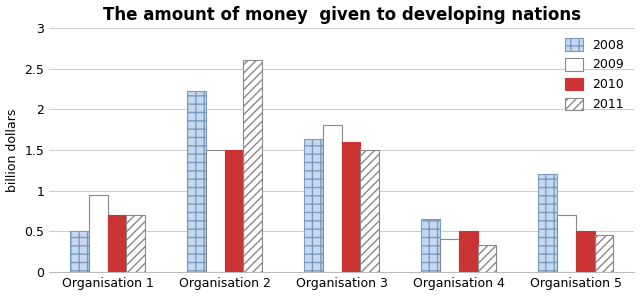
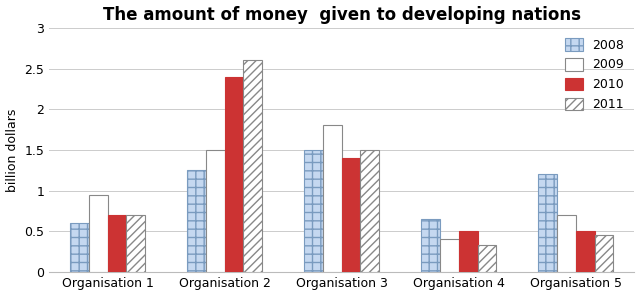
2008/Organisation 1: 0.50 -> 0.60
2008/Organisation 2: 2.22 -> 1.25
2010/Organisation 2: 1.5 -> 2.4
2008/Organisation 3: 1.64 -> 1.50
2010/Organisation 3: 1.6 -> 1.4
